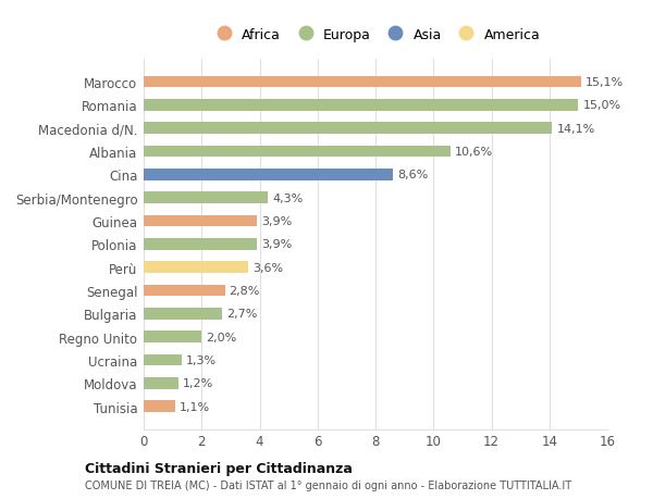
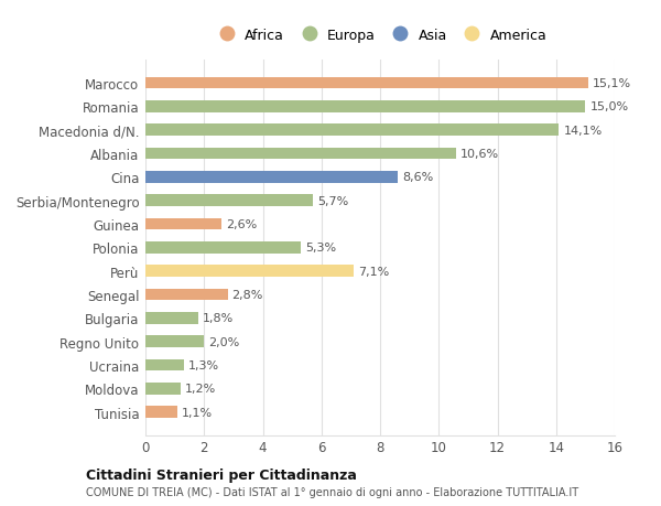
Serbia/Montenegro: 4,3% -> 5,7%
Guinea: 3,9% -> 2,6%
Polonia: 3,9% -> 5,3%
Perù: 3,6% -> 7,1%
Bulgaria: 2,7% -> 1,8%
